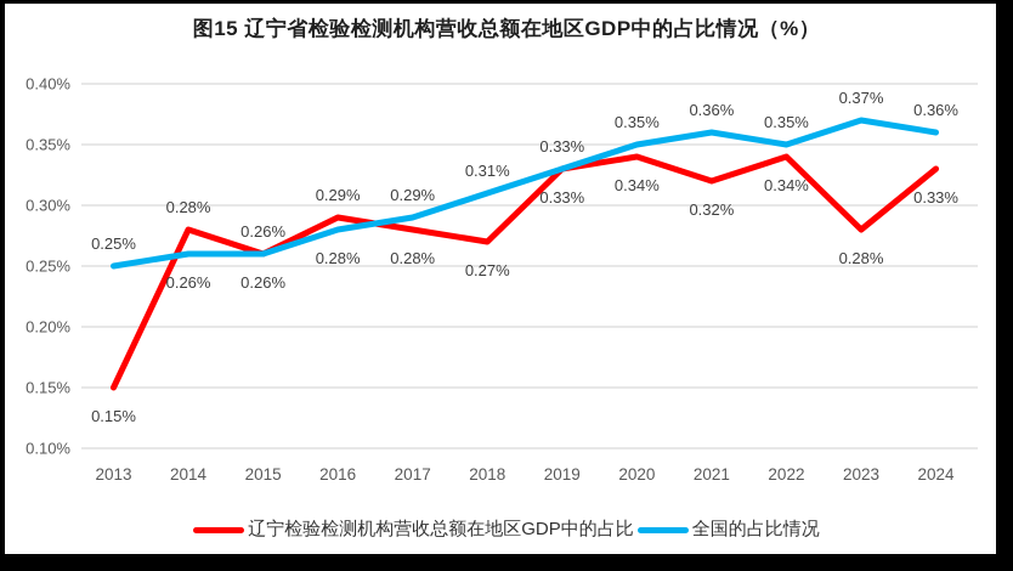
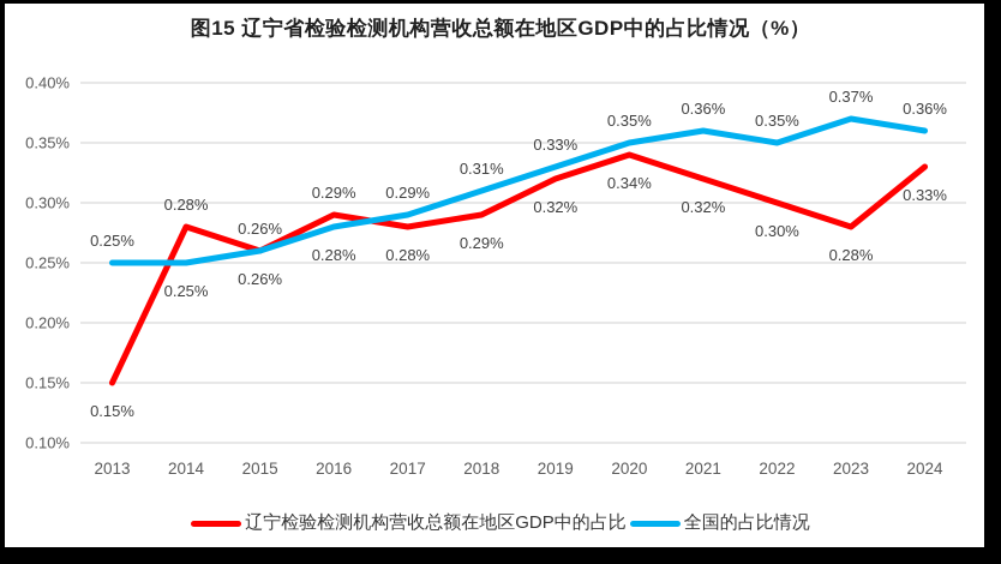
全国的占比情况/2014: 0.26% -> 0.25%
辽宁检验检测机构营收总额在地区GDP中的占比/2018: 0.27% -> 0.29%
辽宁检验检测机构营收总额在地区GDP中的占比/2019: 0.33% -> 0.32%
辽宁检验检测机构营收总额在地区GDP中的占比/2022: 0.34% -> 0.30%
